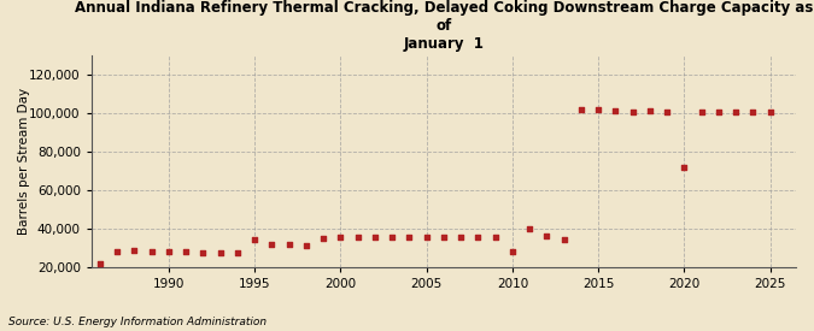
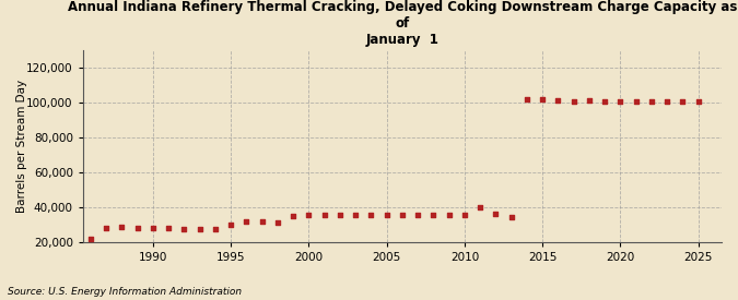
1995: 34,000 -> 30,000
2010: 28,000 -> 36,000
2020: 72,000 -> 101,000
